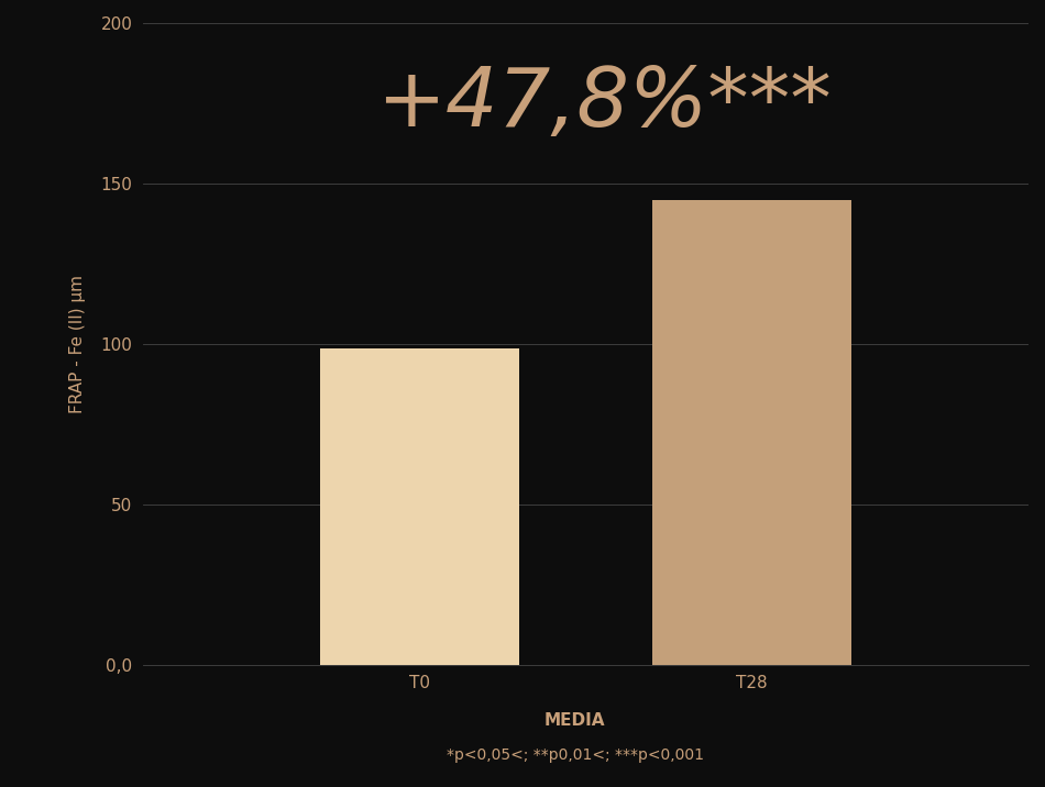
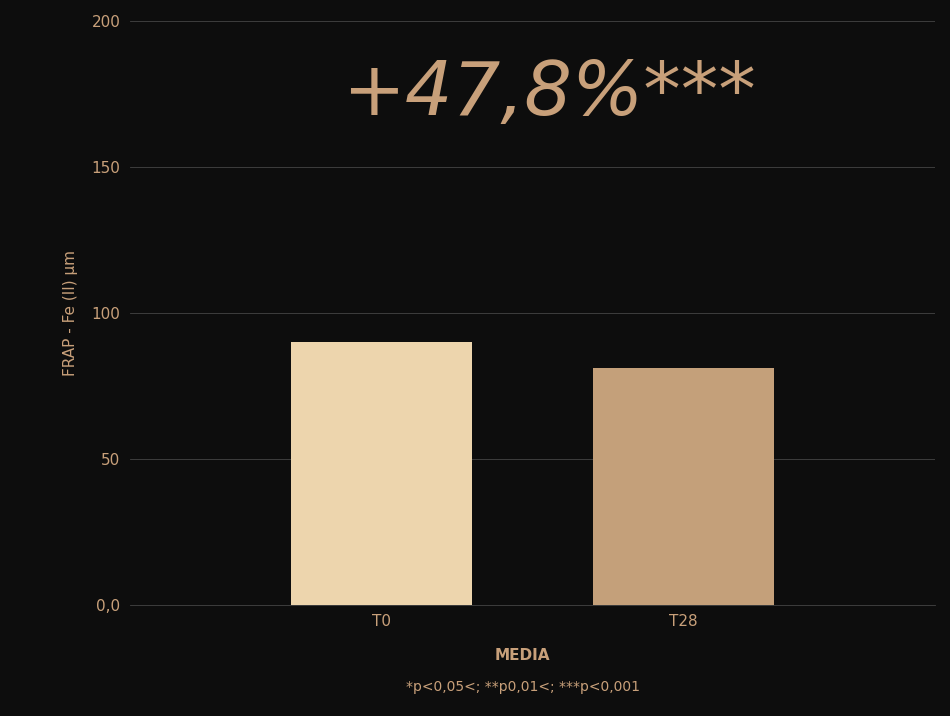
T0: 98,5 -> 90,0
T28: 145,0 -> 81,0
